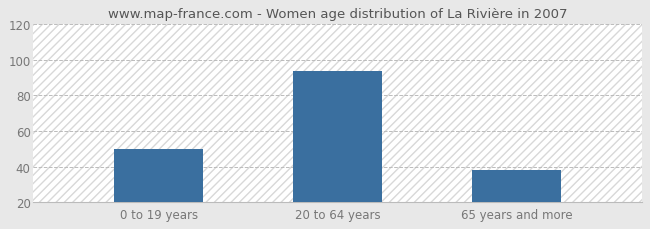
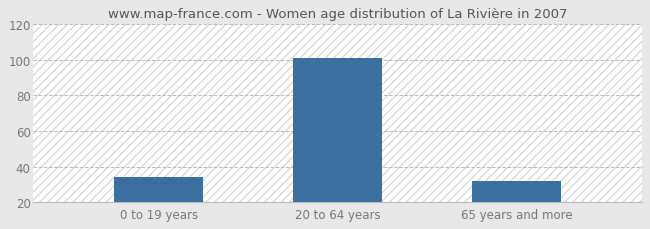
0 to 19 years: 50 -> 34
20 to 64 years: 94 -> 101
65 years and more: 38 -> 32
